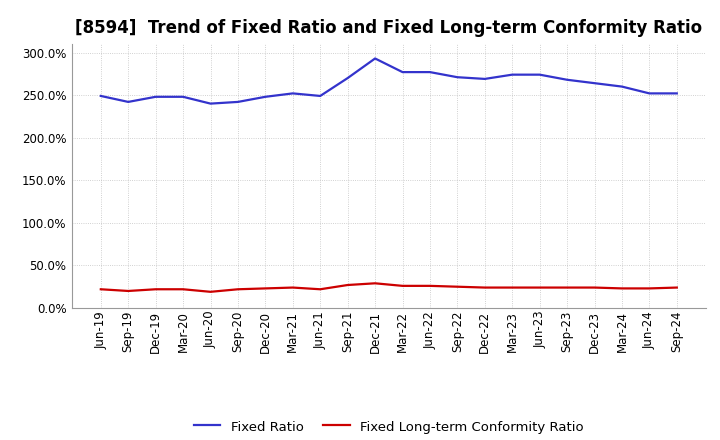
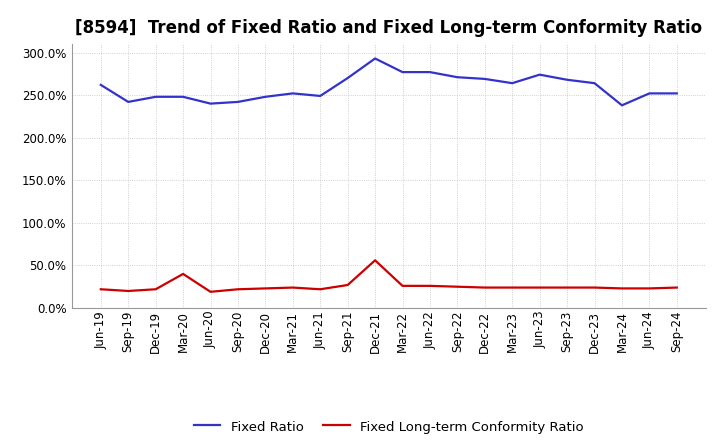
Fixed Ratio/Jun-19: 249% -> 262%
Fixed Long-term Conformity Ratio/Mar-20: 22% -> 40%
Fixed Long-term Conformity Ratio/Dec-21: 29% -> 56%
Fixed Ratio/Mar-23: 274% -> 264%
Fixed Ratio/Mar-24: 260% -> 238%
